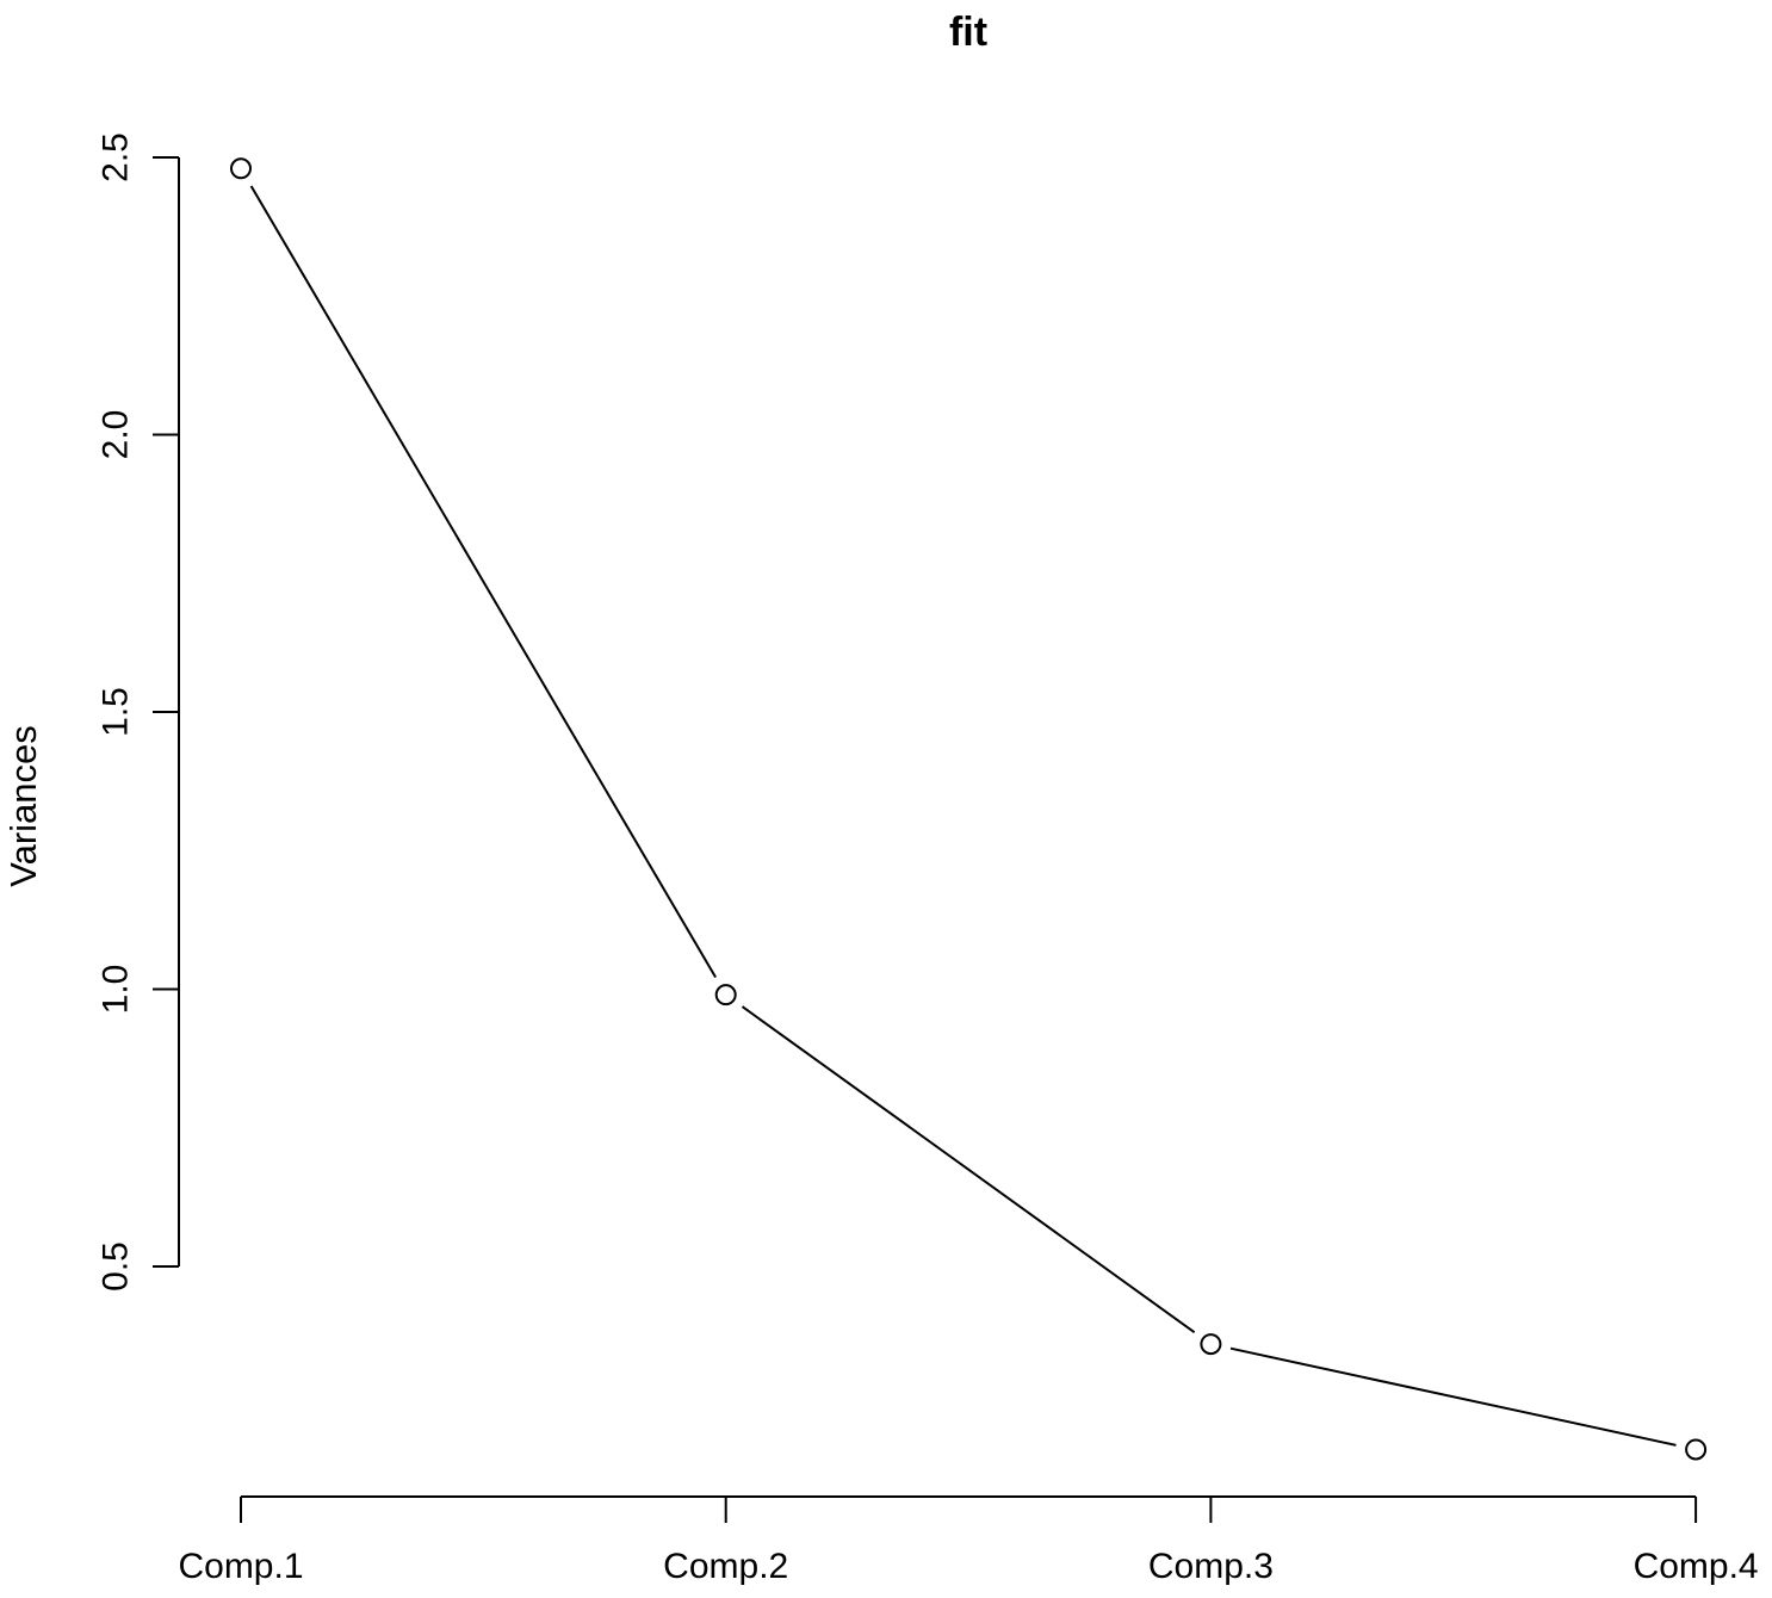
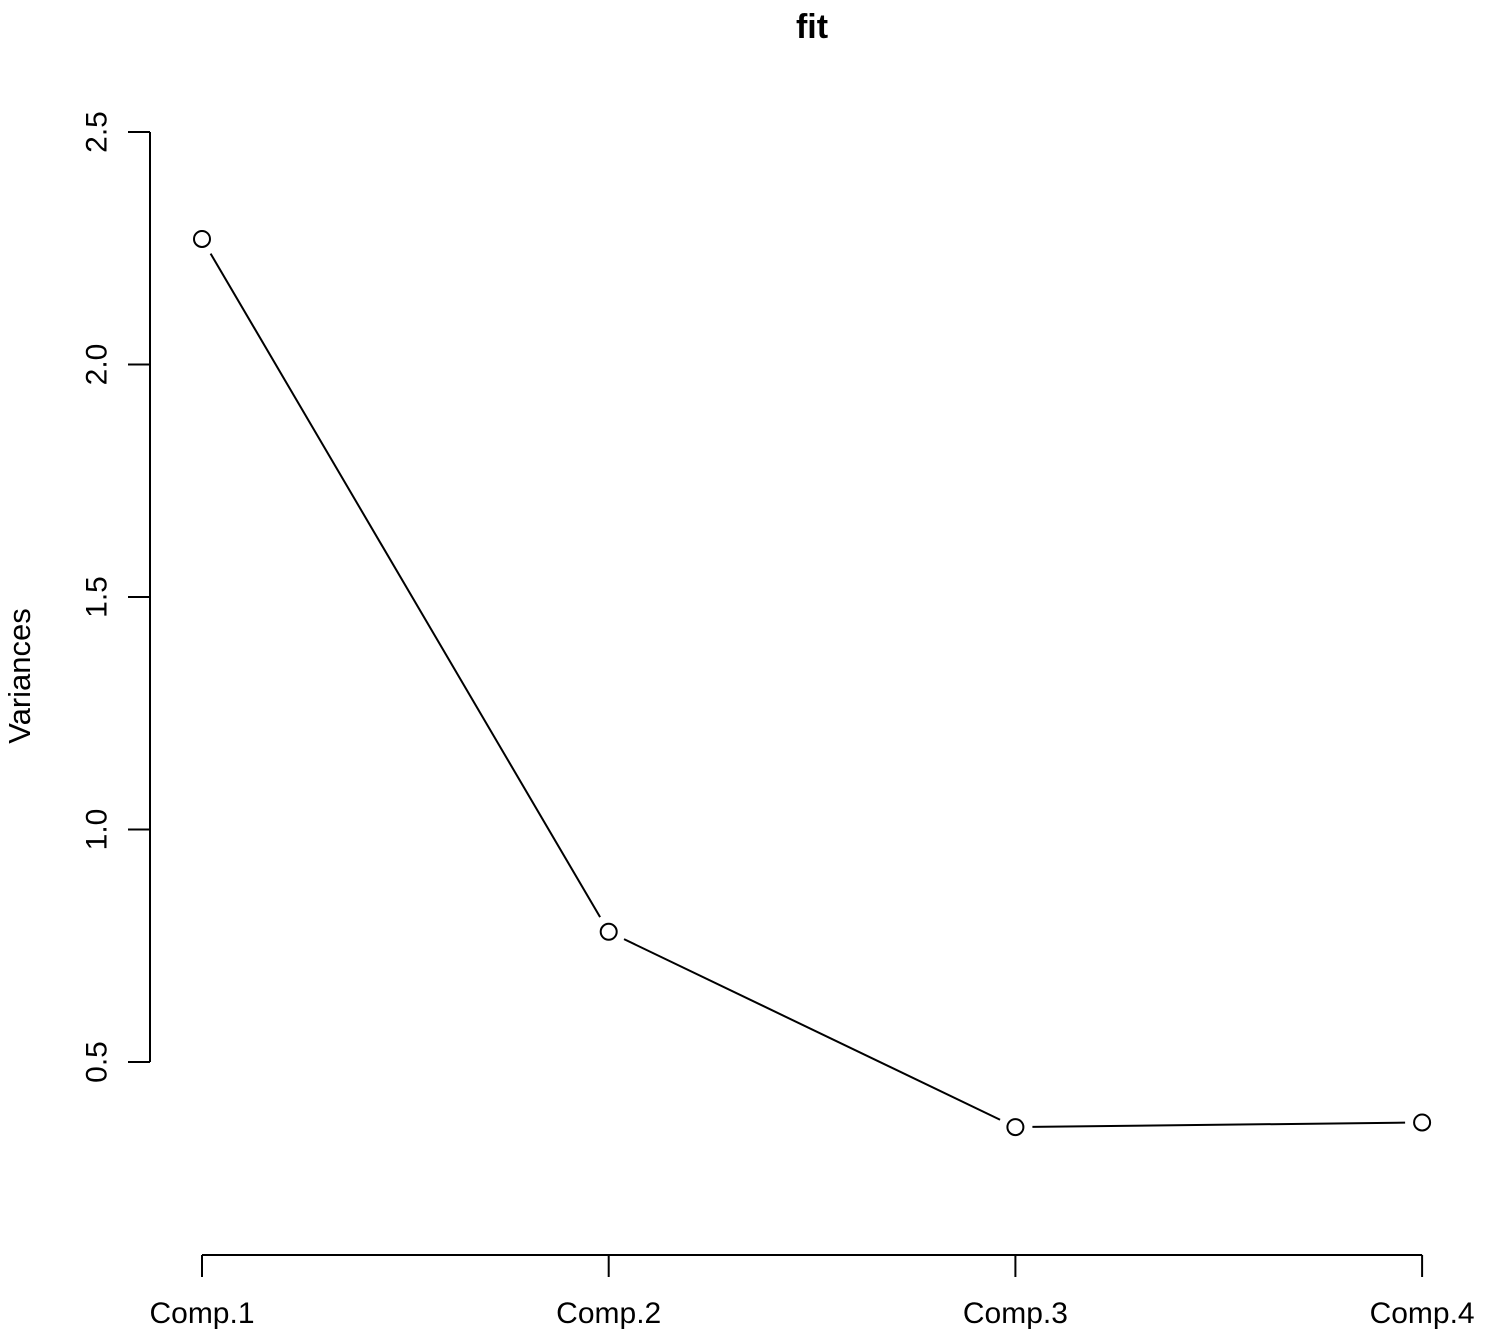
Comp.1: 2.48 -> 2.27
Comp.2: 0.99 -> 0.78
Comp.4: 0.17 -> 0.37
